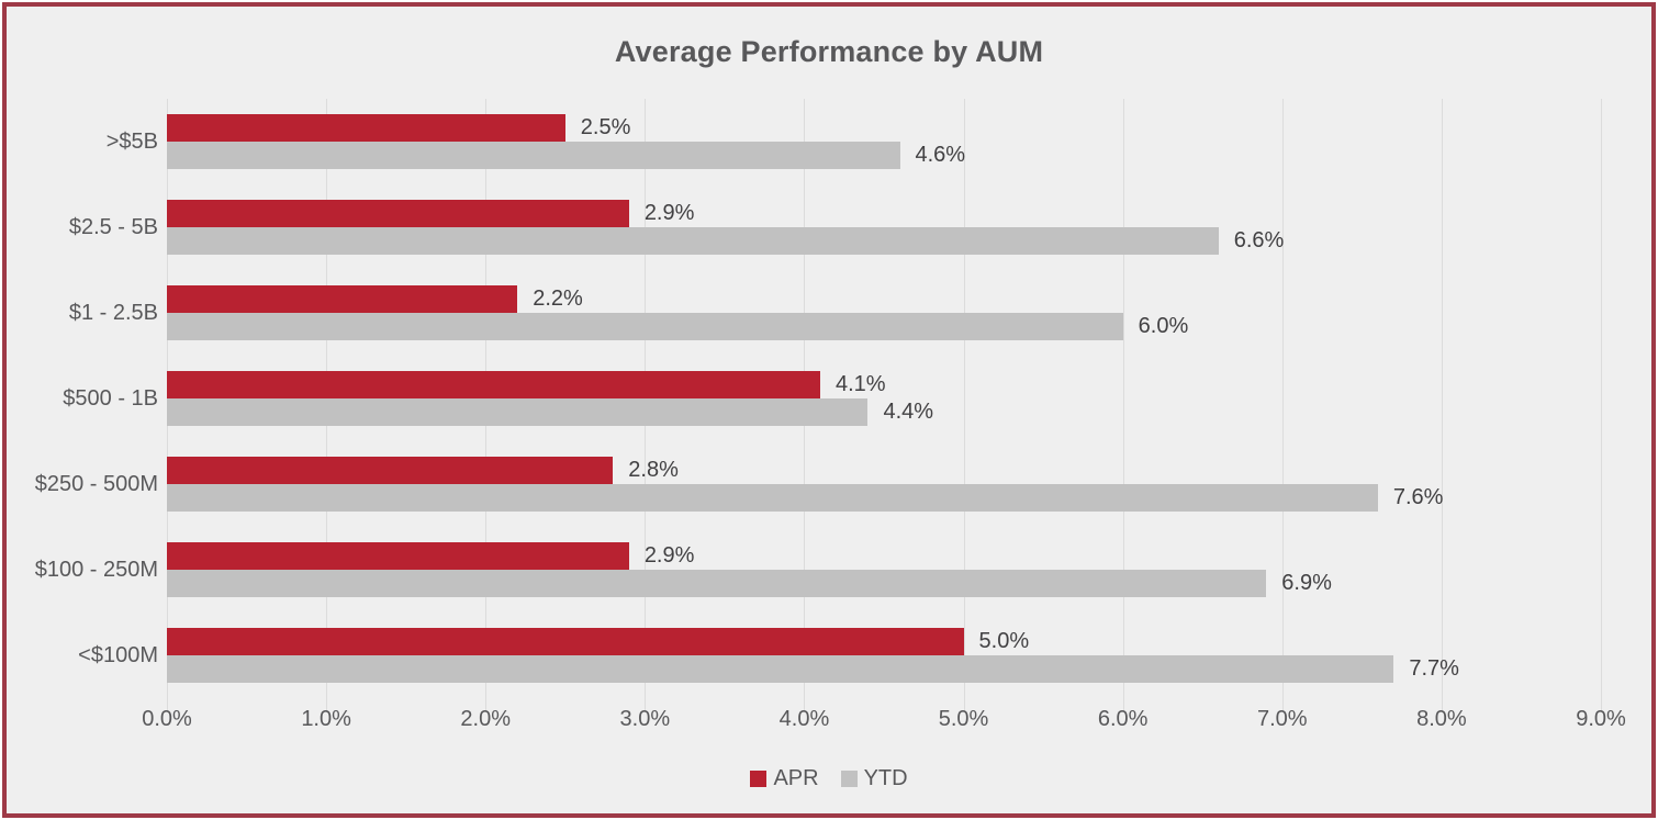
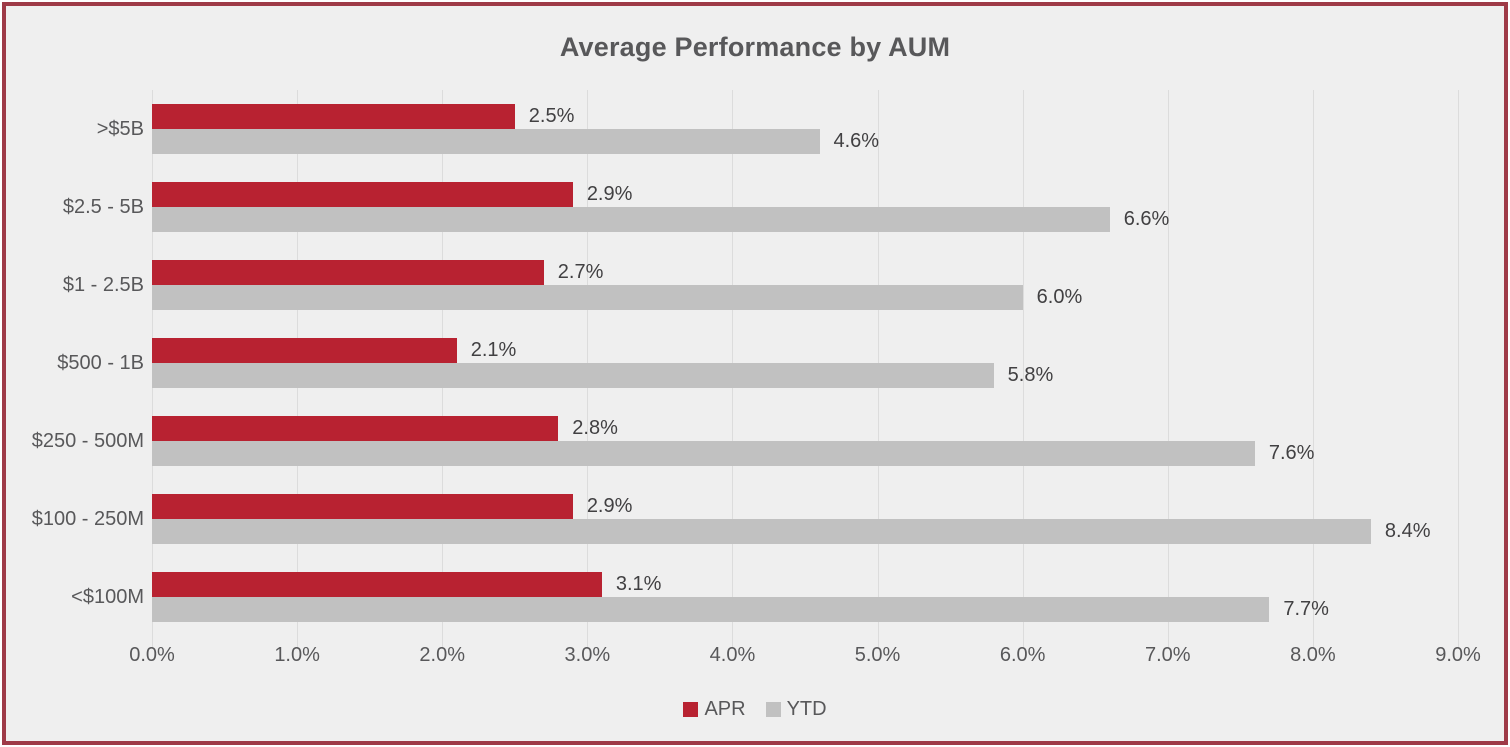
APR/$1 - 2.5B: 2.2% -> 2.7%
APR/$500 - 1B: 4.1% -> 2.1%
YTD/$500 - 1B: 4.4% -> 5.8%
YTD/$100 - 250M: 6.9% -> 8.4%
APR/<$100M: 5.0% -> 3.1%
